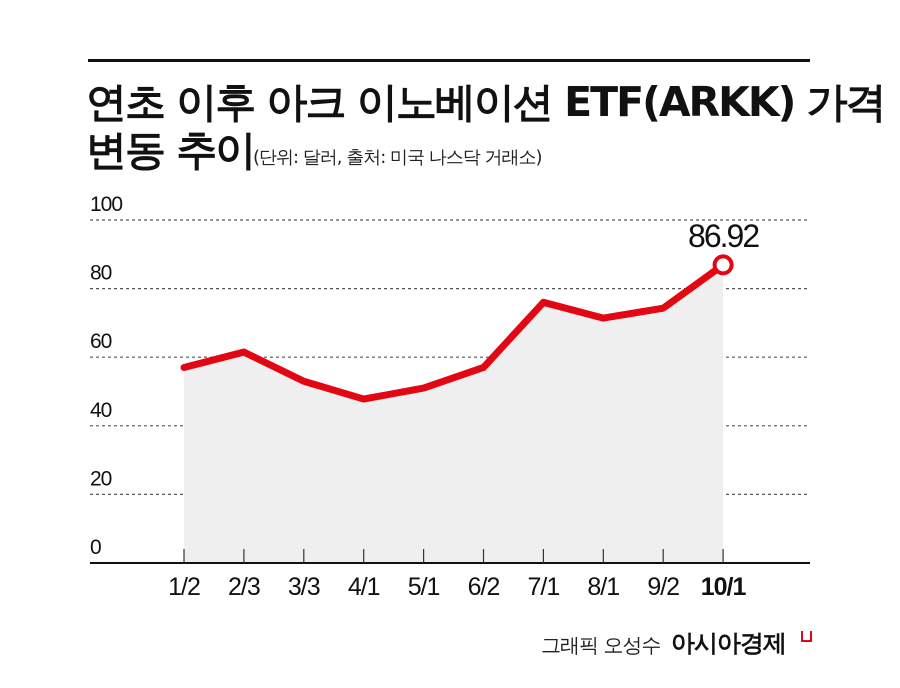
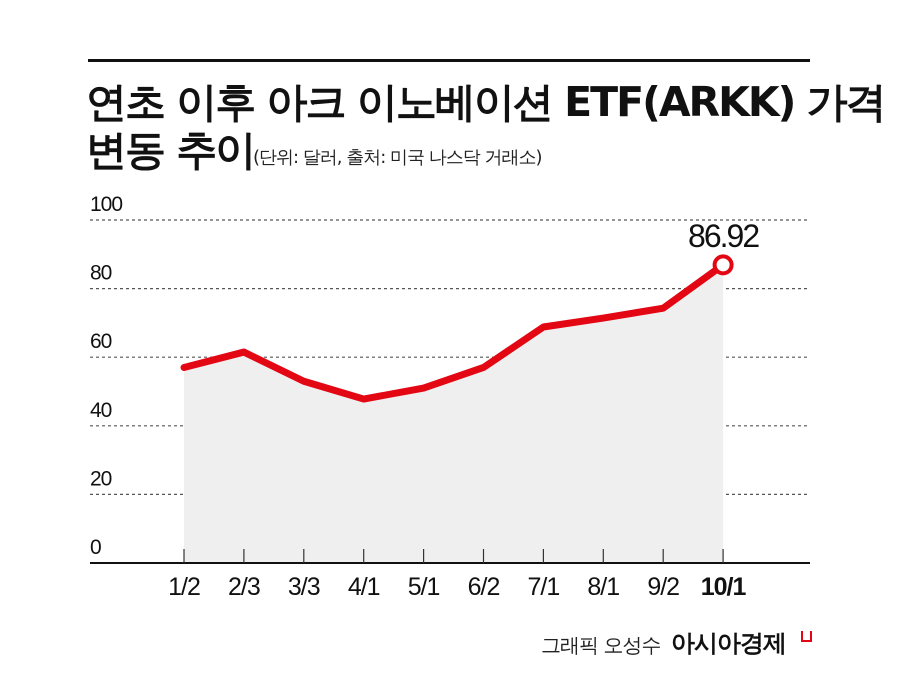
7/1: 76 -> 69
